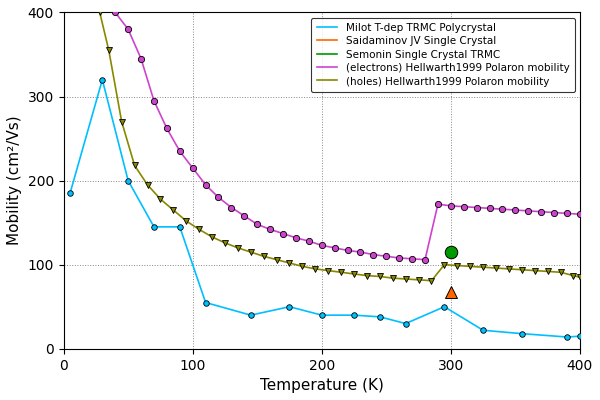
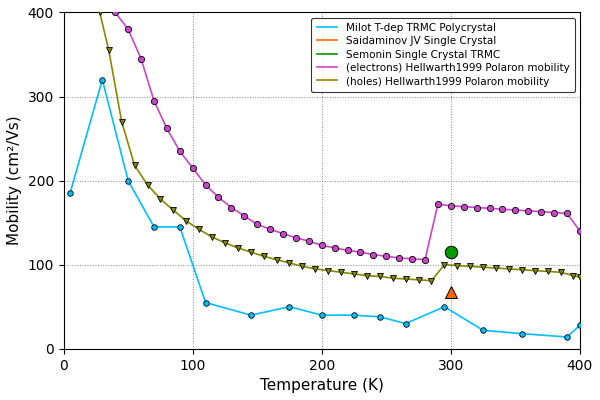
Milot T-dep TRMC Polycrystal/400: 15 -> 28
(electrons) Hellwarth1999 Polaron mobility/400: 160 -> 140
